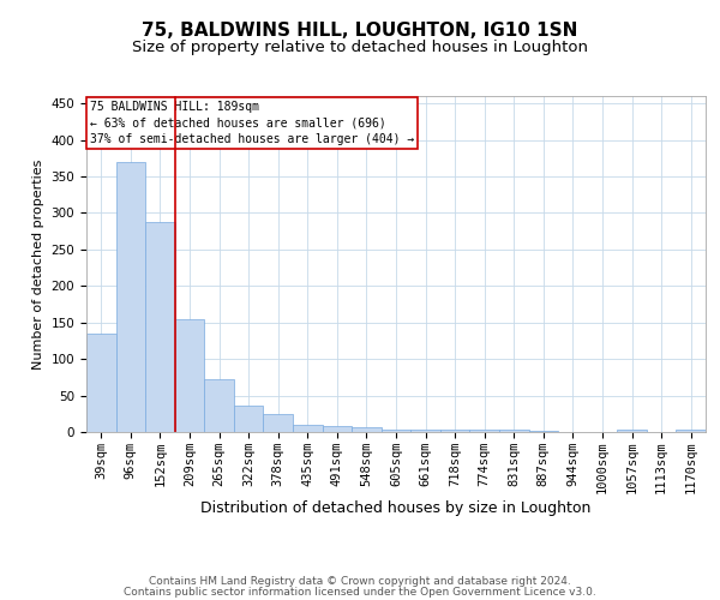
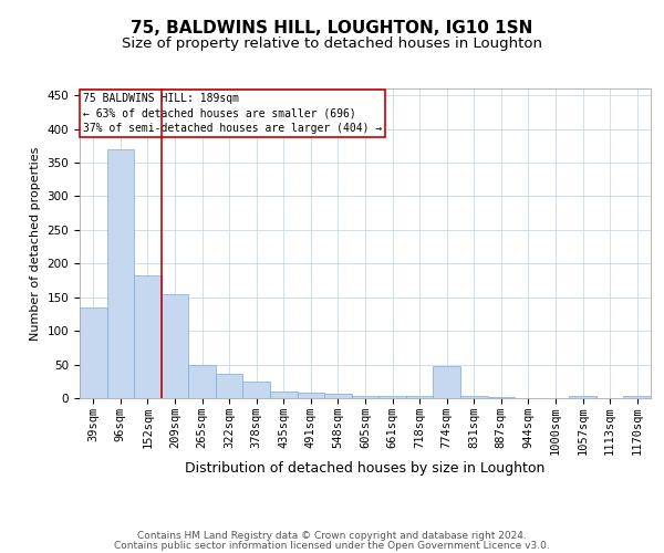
152sqm: 288 -> 182
265sqm: 72 -> 50
774sqm: 4 -> 48
